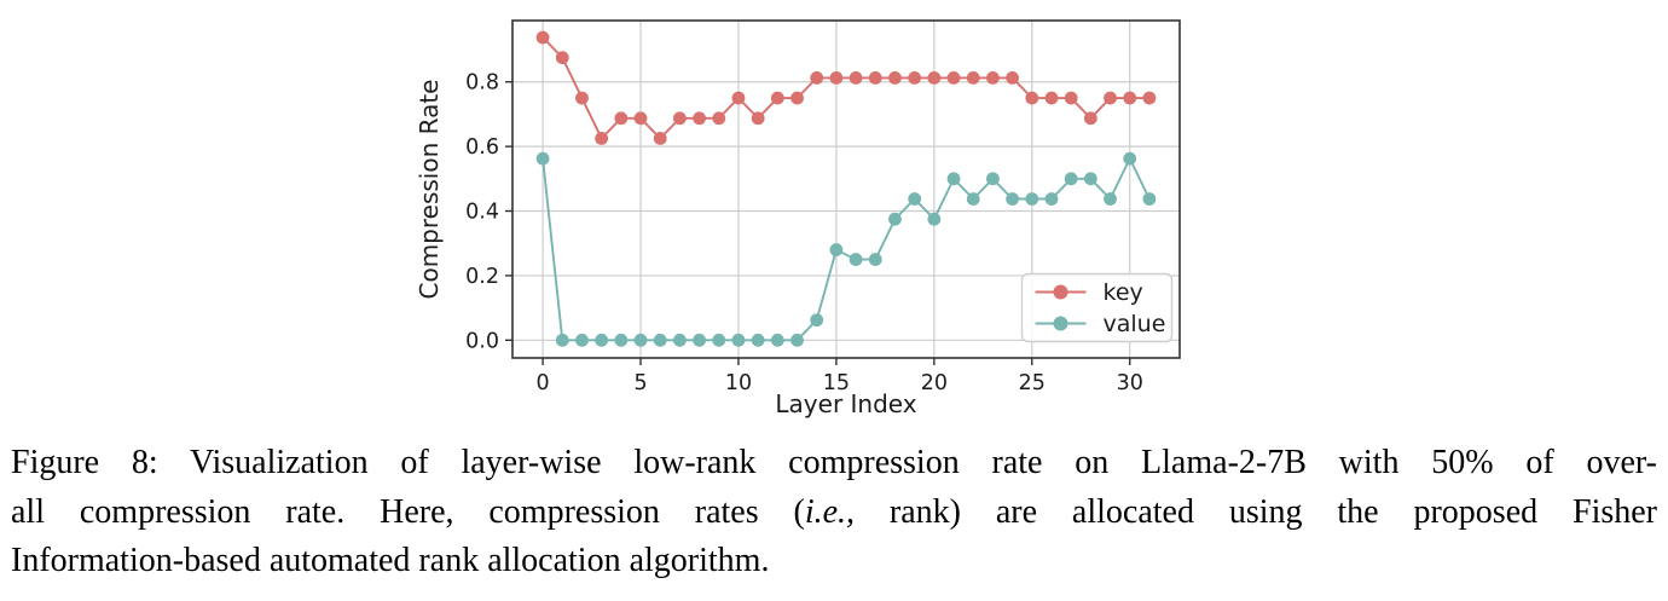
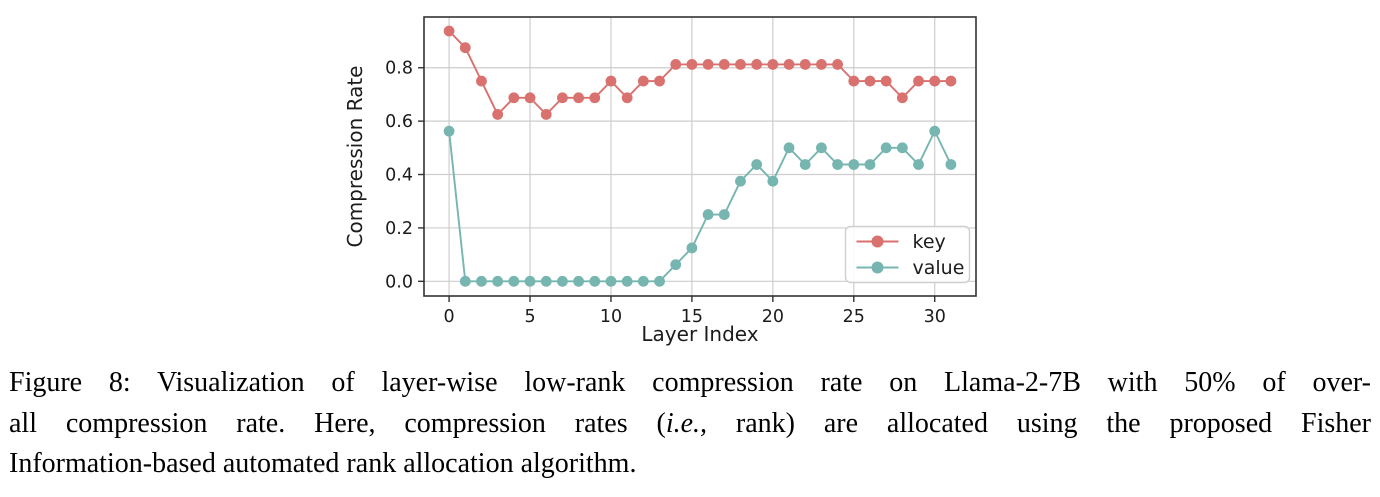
value/15: 0.28 -> 0.12
